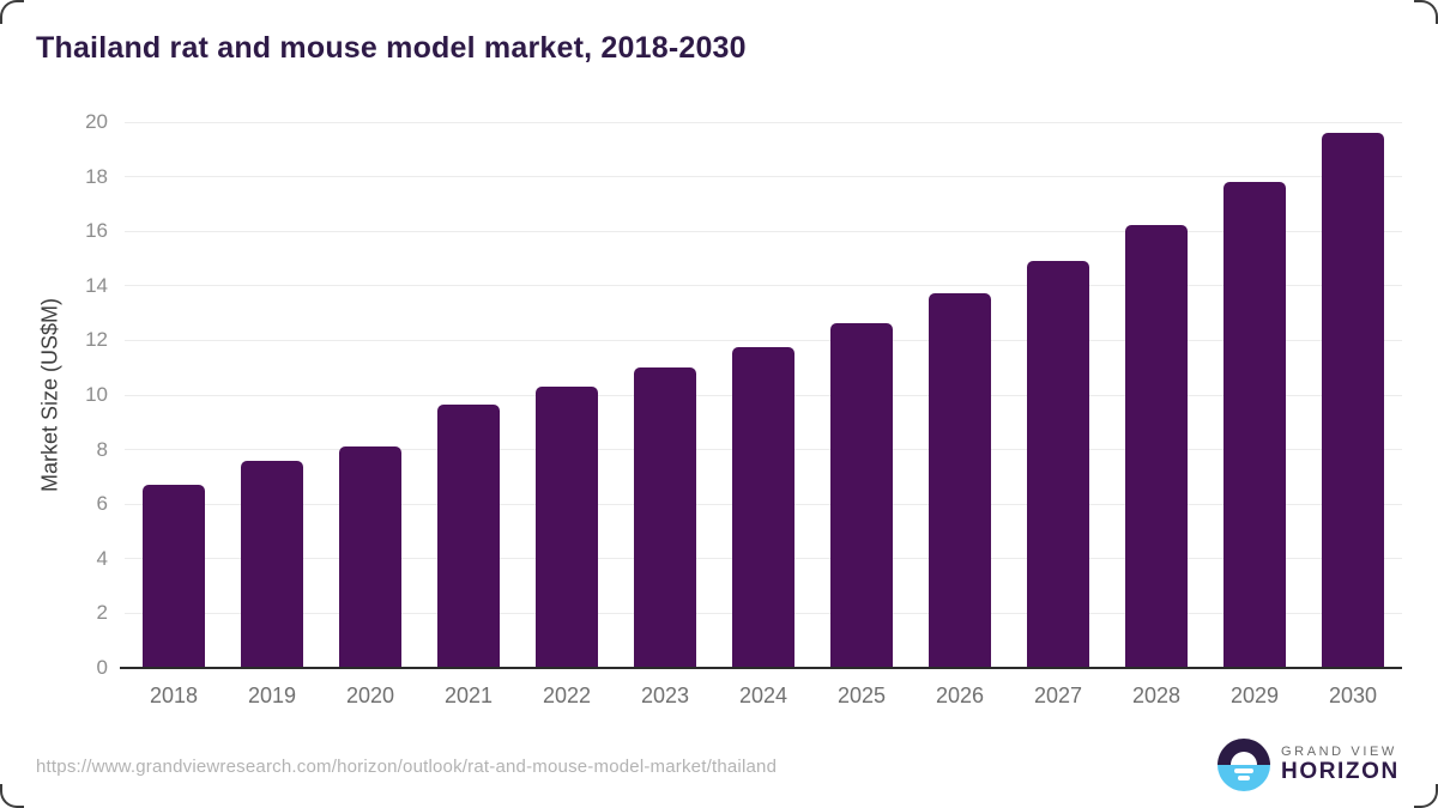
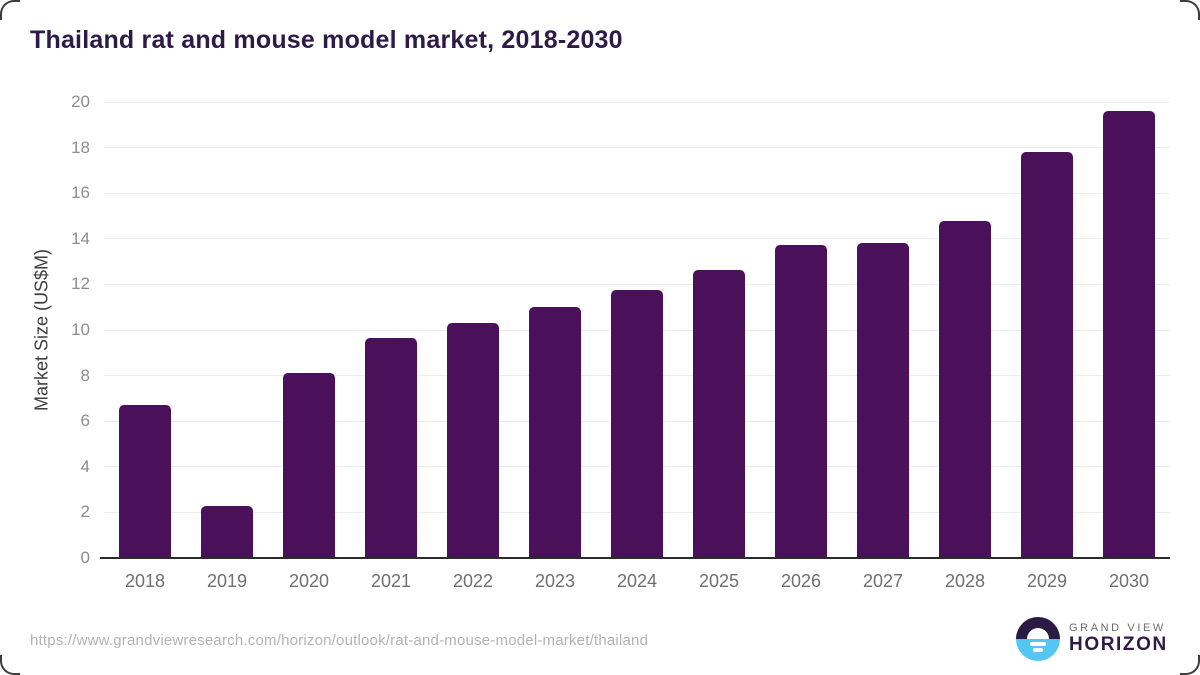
2019: 7.6 -> 2.3
2027: 14.9 -> 13.8
2028: 16.2 -> 14.8
